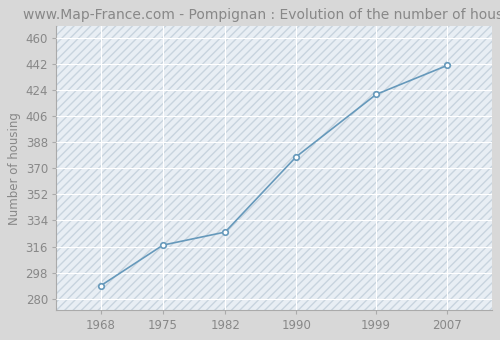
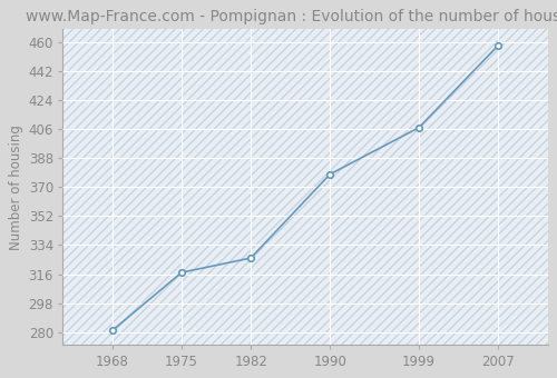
1968: 289 -> 281
1999: 421 -> 407
2007: 441 -> 458
